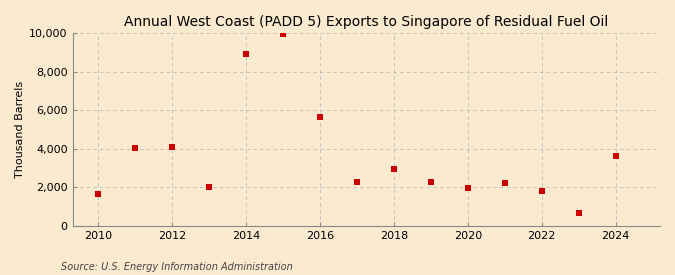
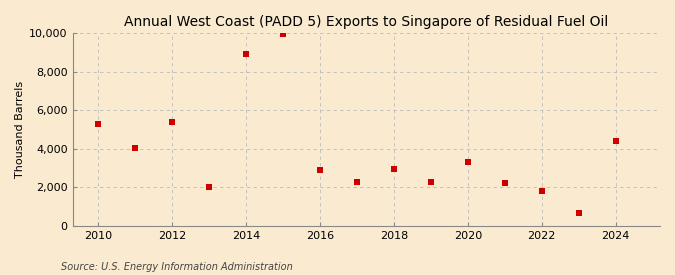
2010: 1,600 -> 5,300
2012: 4,100 -> 5,400
2016: 5,600 -> 2,900
2020: 2,000 -> 3,300
2024: 3,600 -> 4,400
